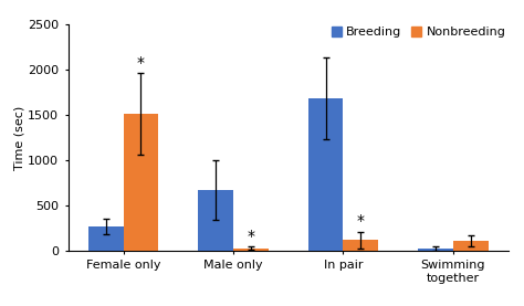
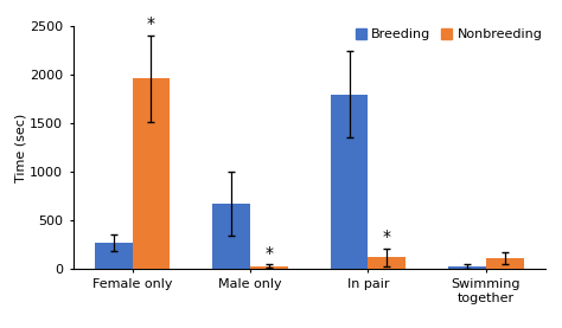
Nonbreeding/Female only: 1510 -> 1960
Breeding/In pair: 1680 -> 1800
